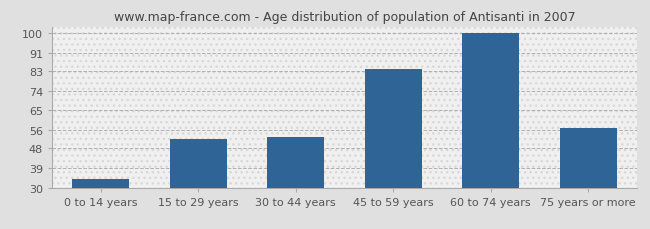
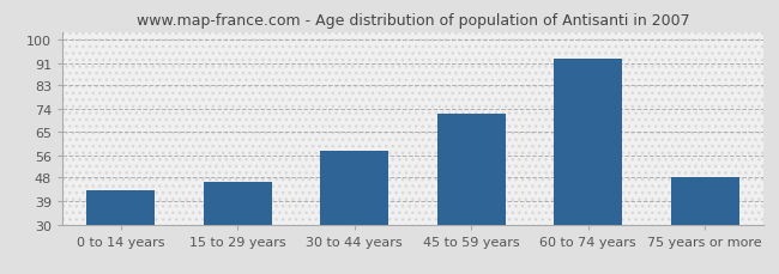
0 to 14 years: 34 -> 43
15 to 29 years: 52 -> 46
30 to 44 years: 53 -> 58
45 to 59 years: 84 -> 72
60 to 74 years: 100 -> 93
75 years or more: 57 -> 48
